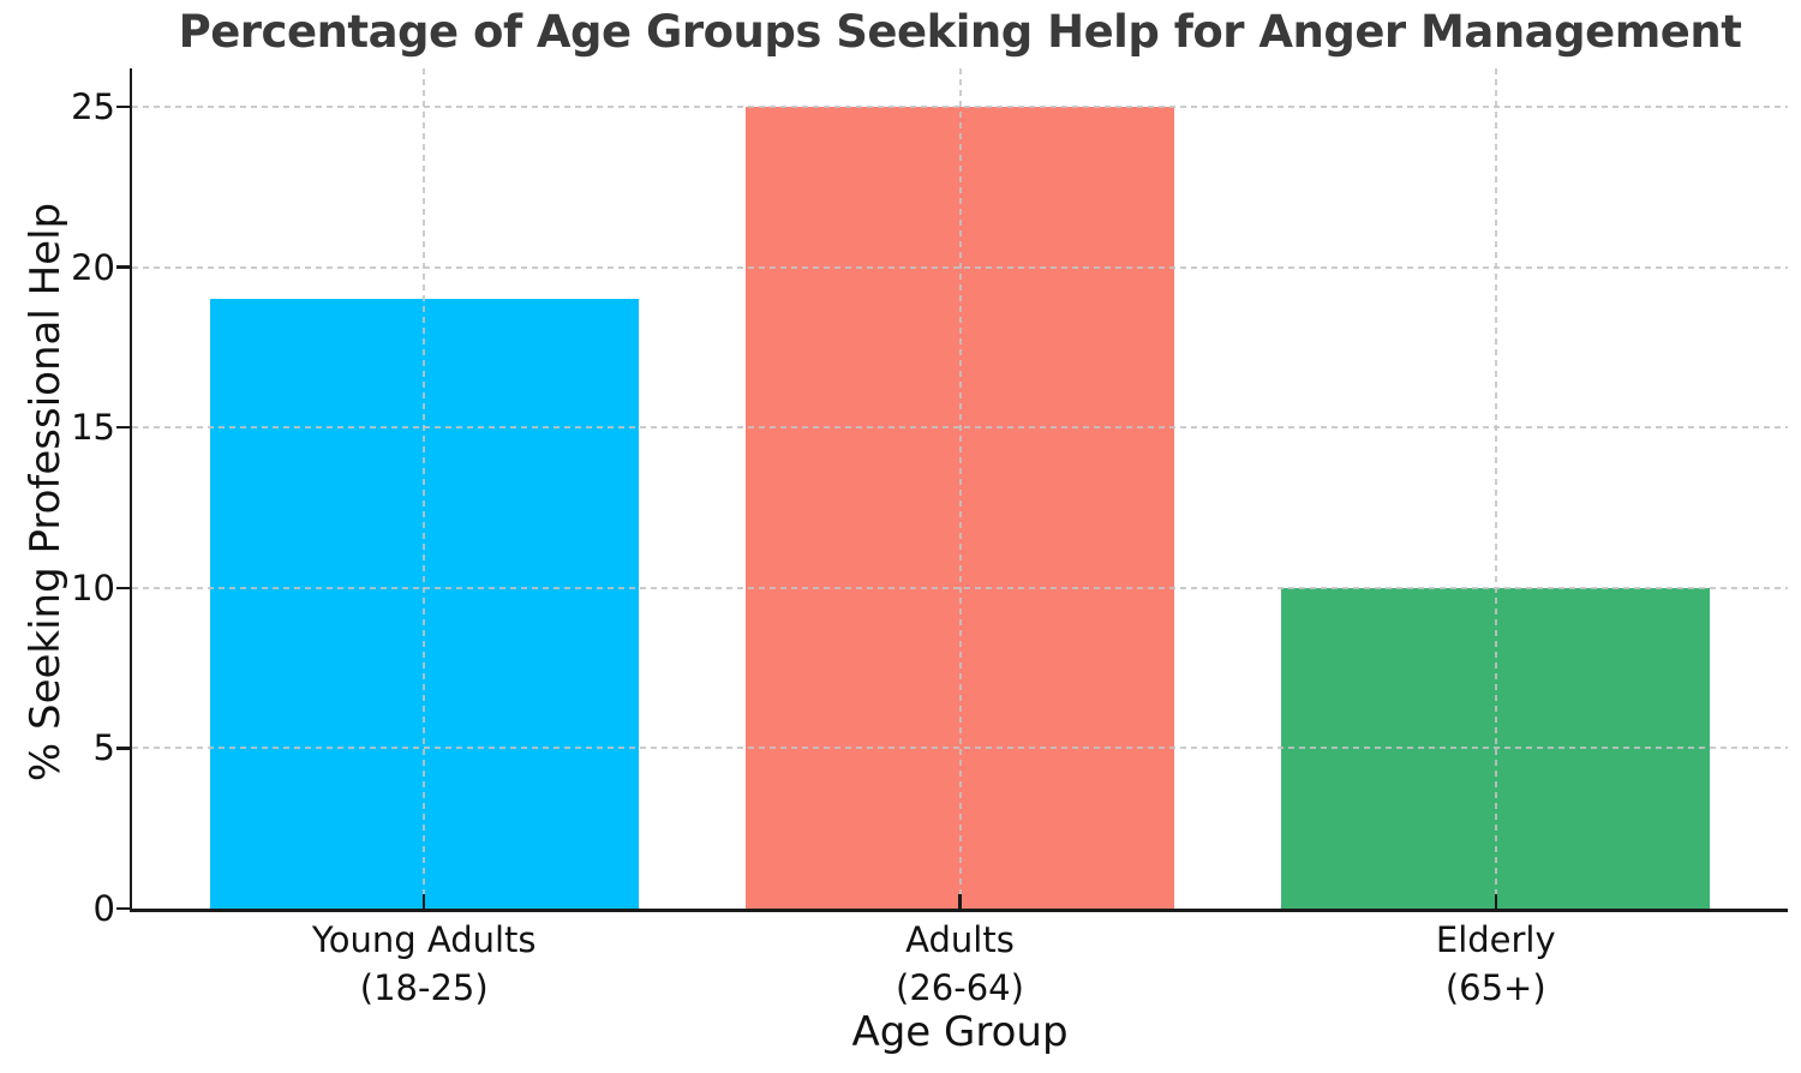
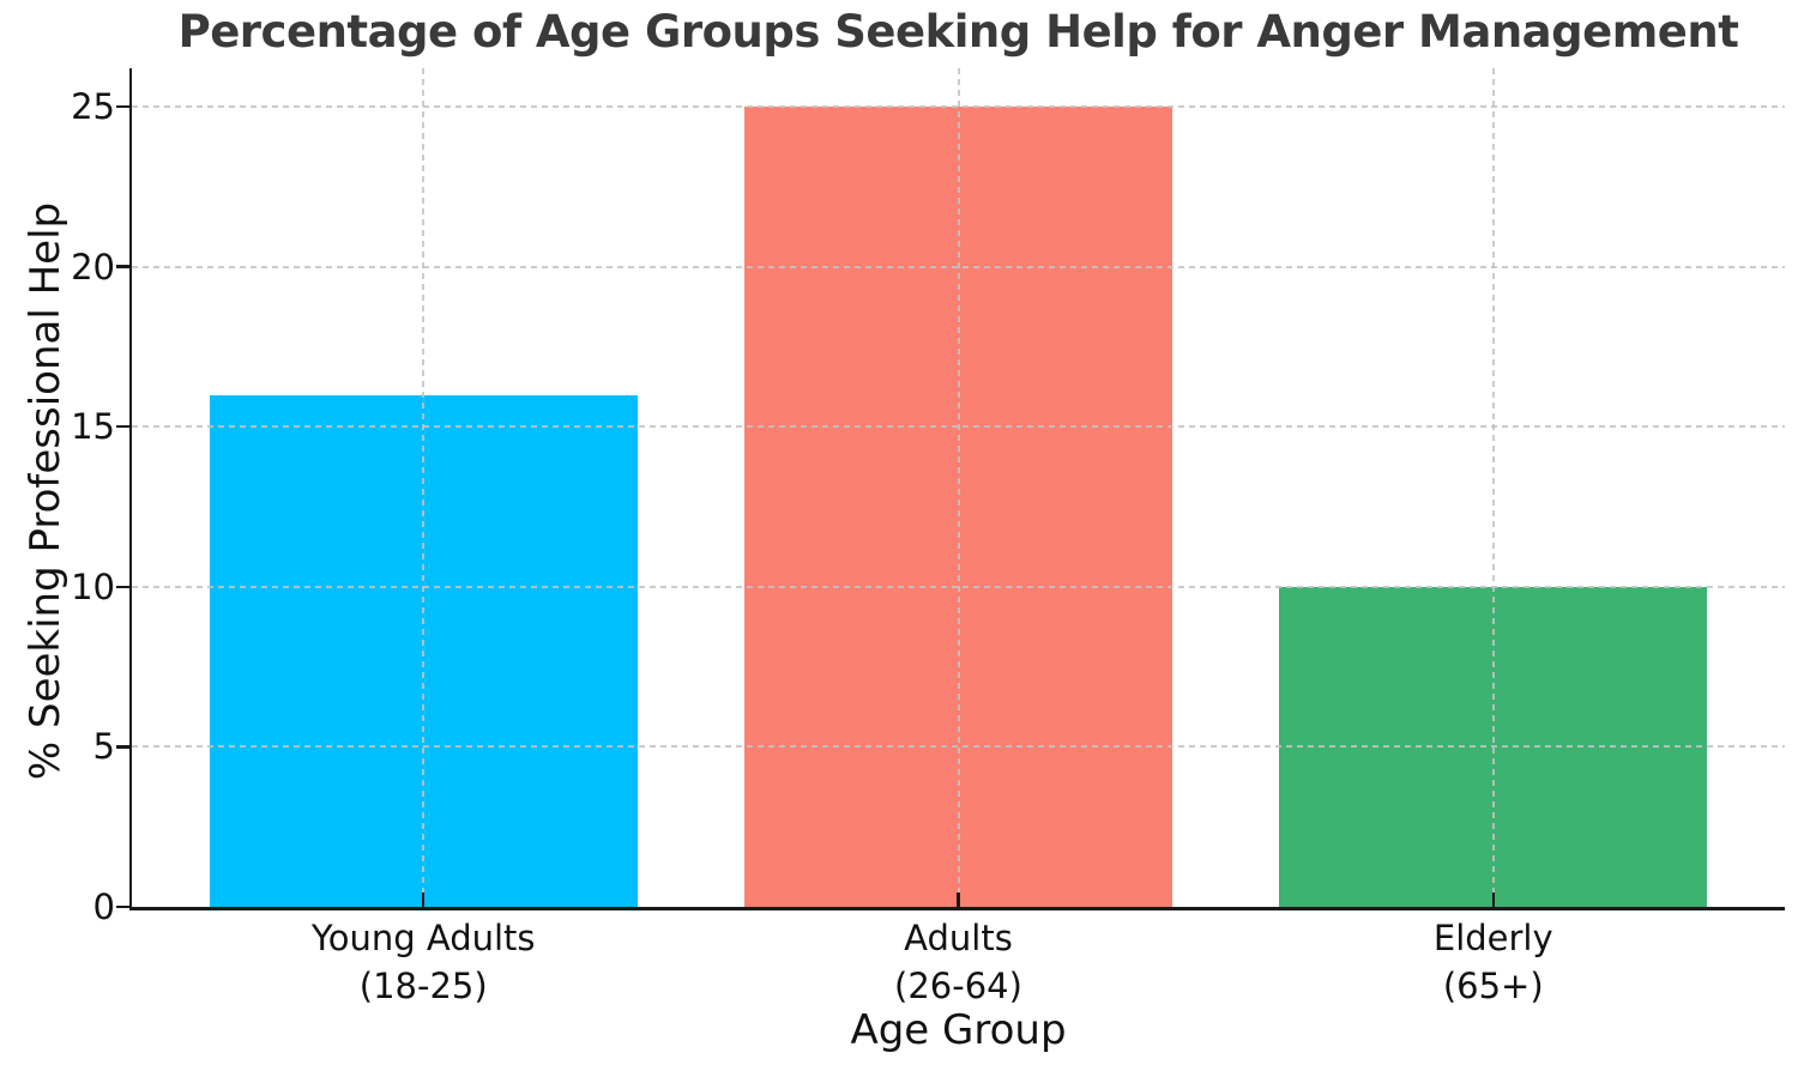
Young Adults (18-25): 19 -> 16
